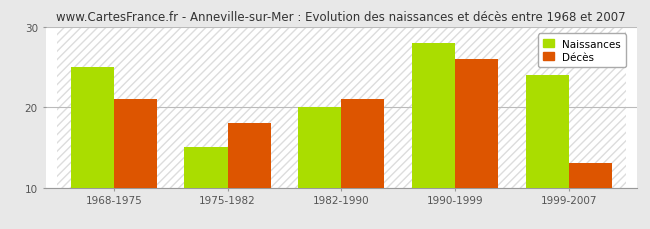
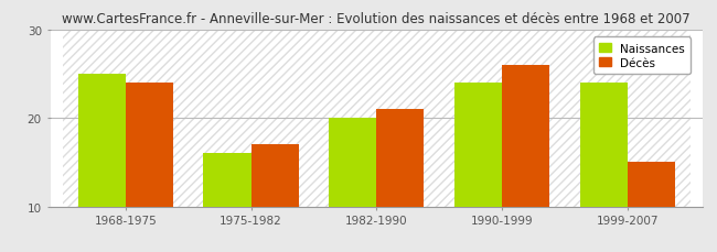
Décès/1968-1975: 21 -> 24
Naissances/1975-1982: 15 -> 16
Décès/1975-1982: 18 -> 17
Naissances/1990-1999: 28 -> 24
Décès/1999-2007: 13 -> 15
